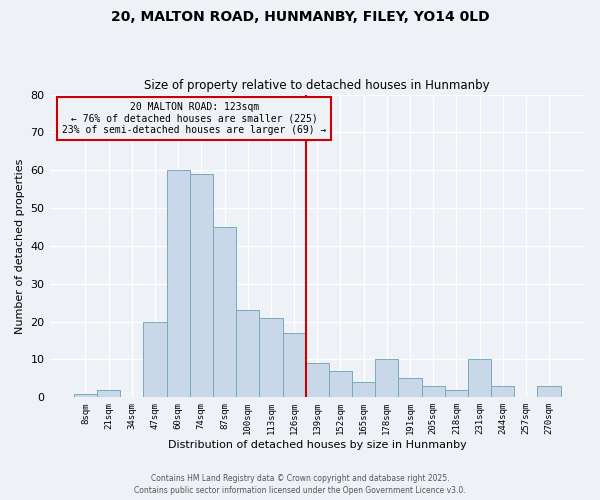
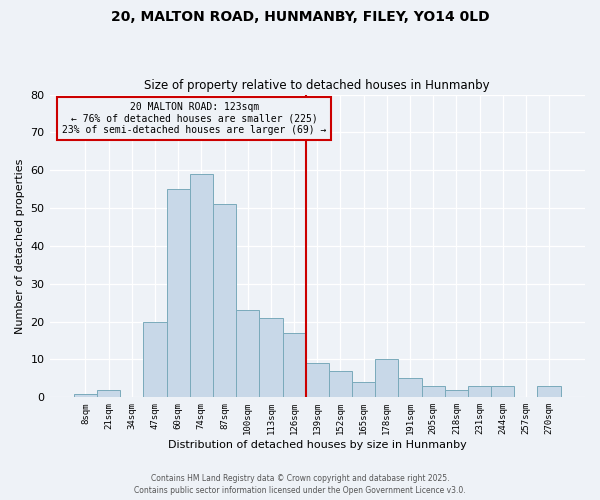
60sqm: 60 -> 55
87sqm: 45 -> 51
231sqm: 10 -> 3
